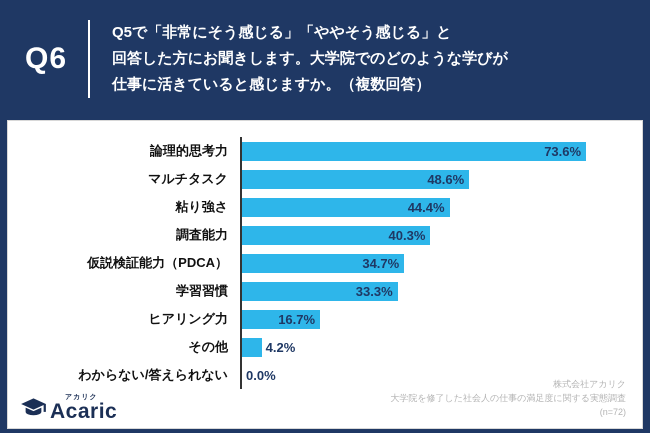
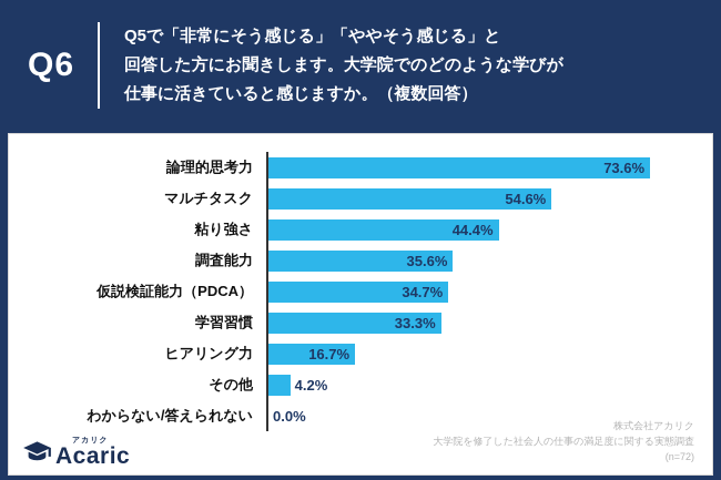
マルチタスク: 48.6% -> 54.6%
調査能力: 40.3% -> 35.6%
